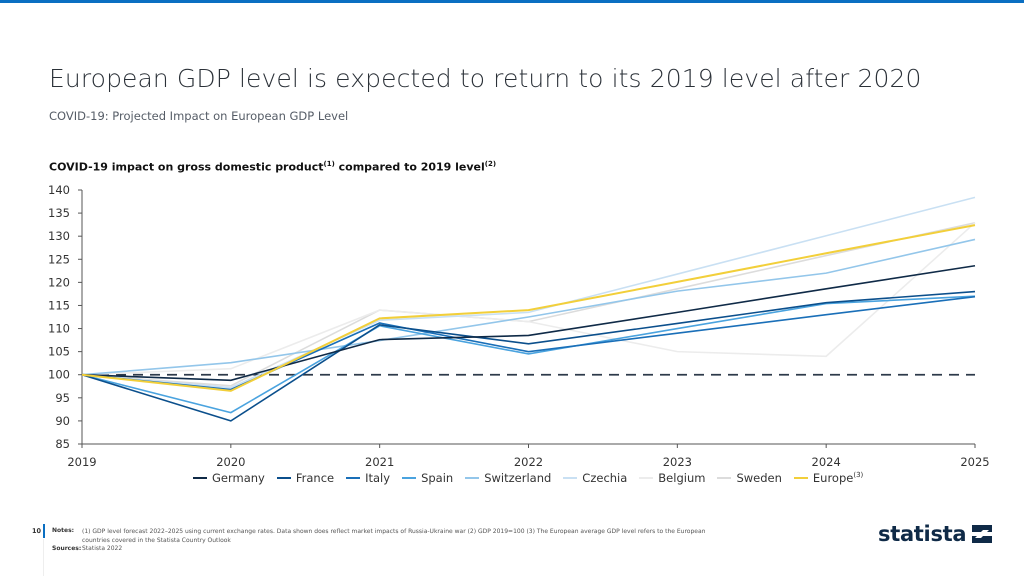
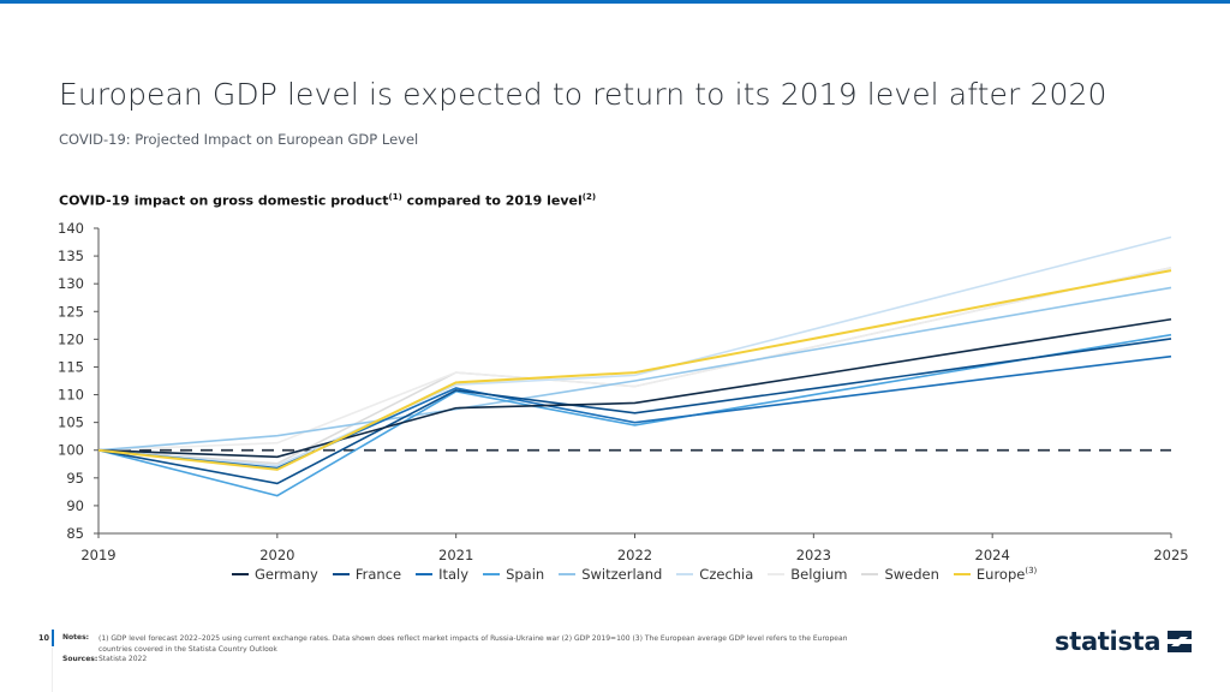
France/2020: 90 -> 94
Belgium/2023: 105 -> 119
Switzerland/2024: 122 -> 124
Belgium/2024: 104 -> 126
France/2025: 118 -> 120
Spain/2025: 117 -> 121
